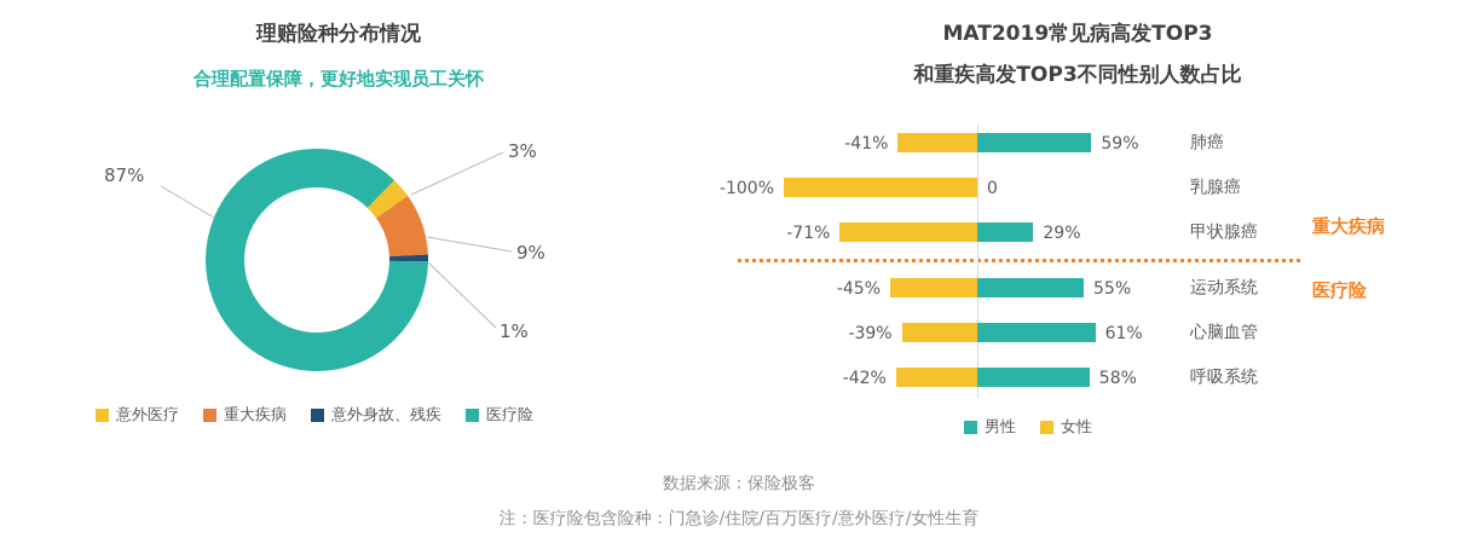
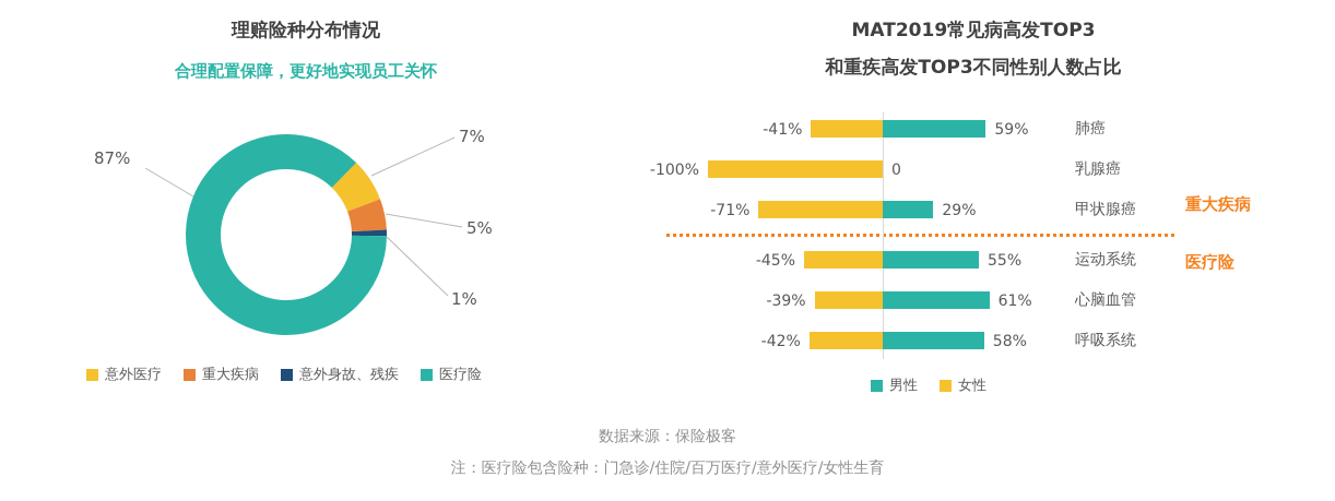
理赔险种分布情况/意外医疗: 3% -> 7%
理赔险种分布情况/重大疾病: 9% -> 5%
